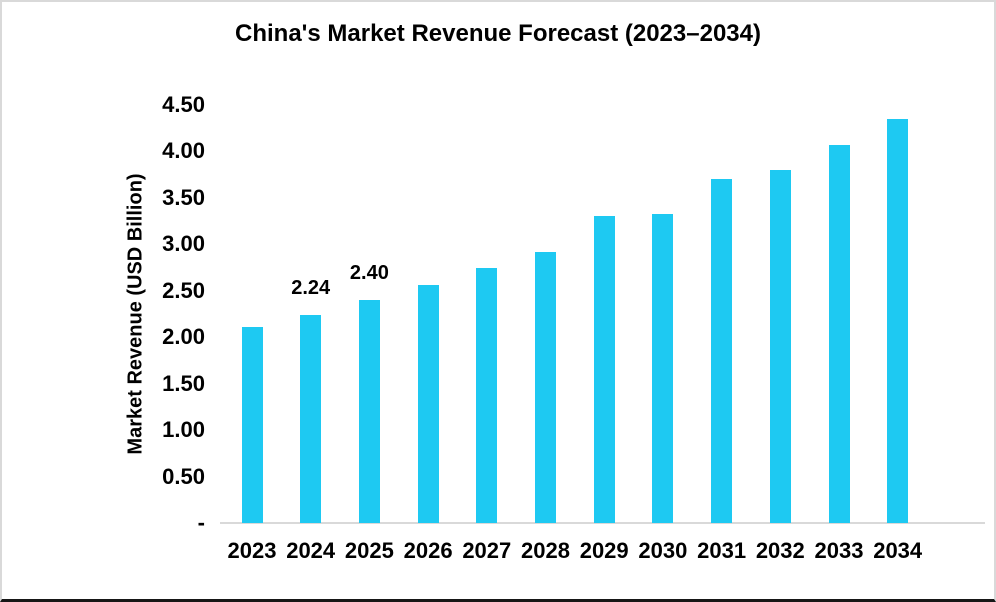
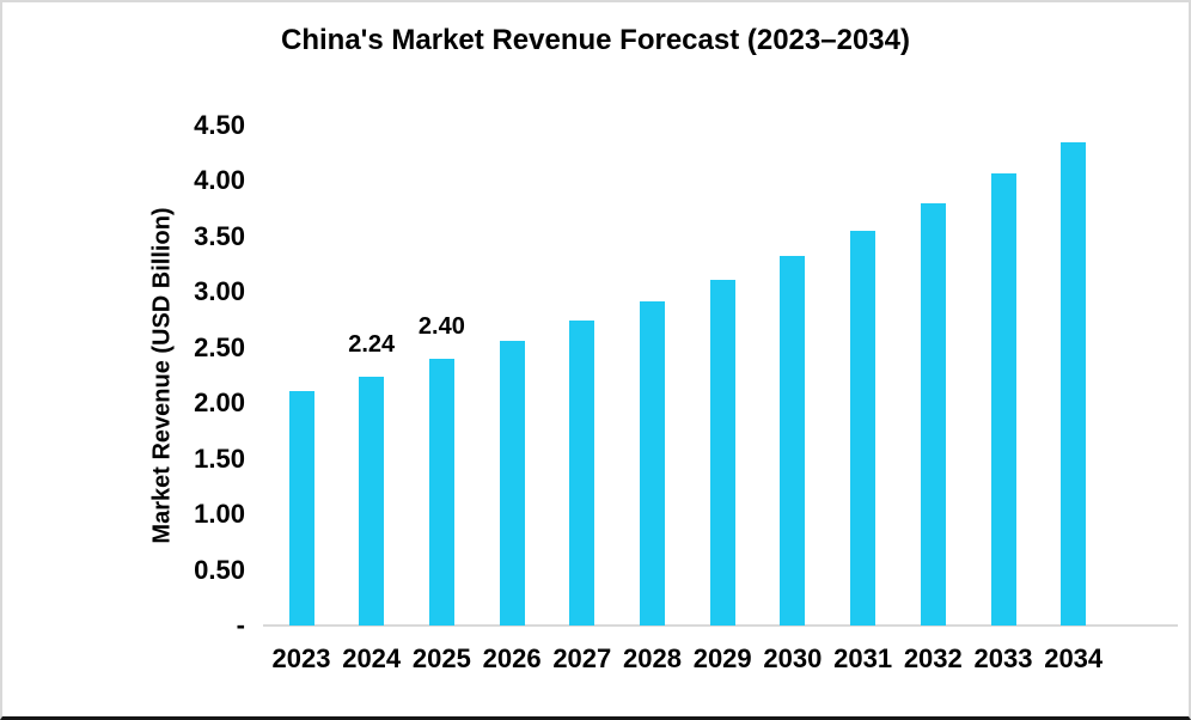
2029: 3.3 -> 3.1
2031: 3.7 -> 3.5
